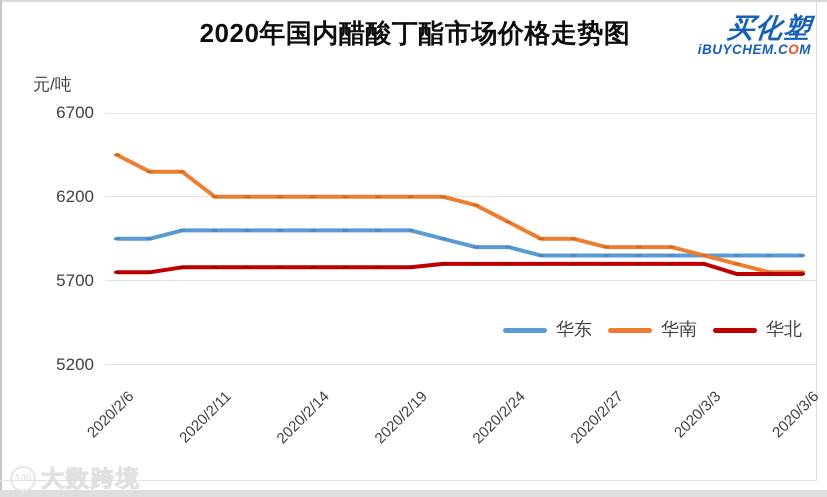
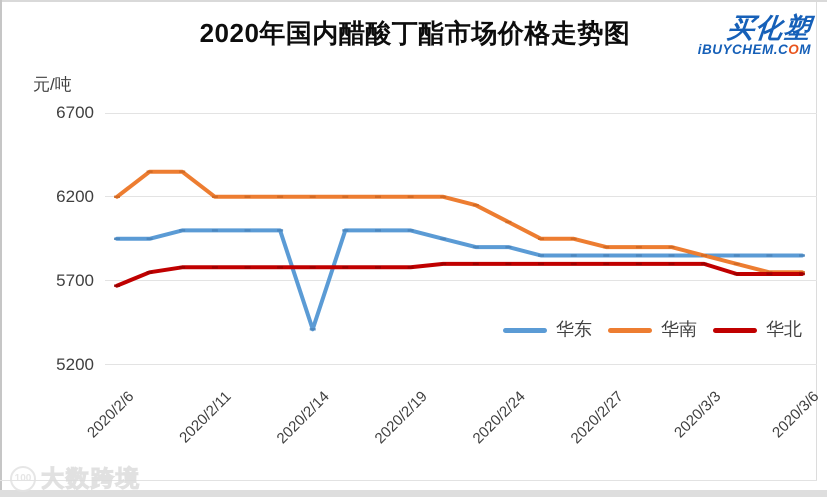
华南/2020/2/6: 6450 -> 6200
华北/2020/2/6: 5750 -> 5670
华东/2020/2/14: 6000 -> 5410
